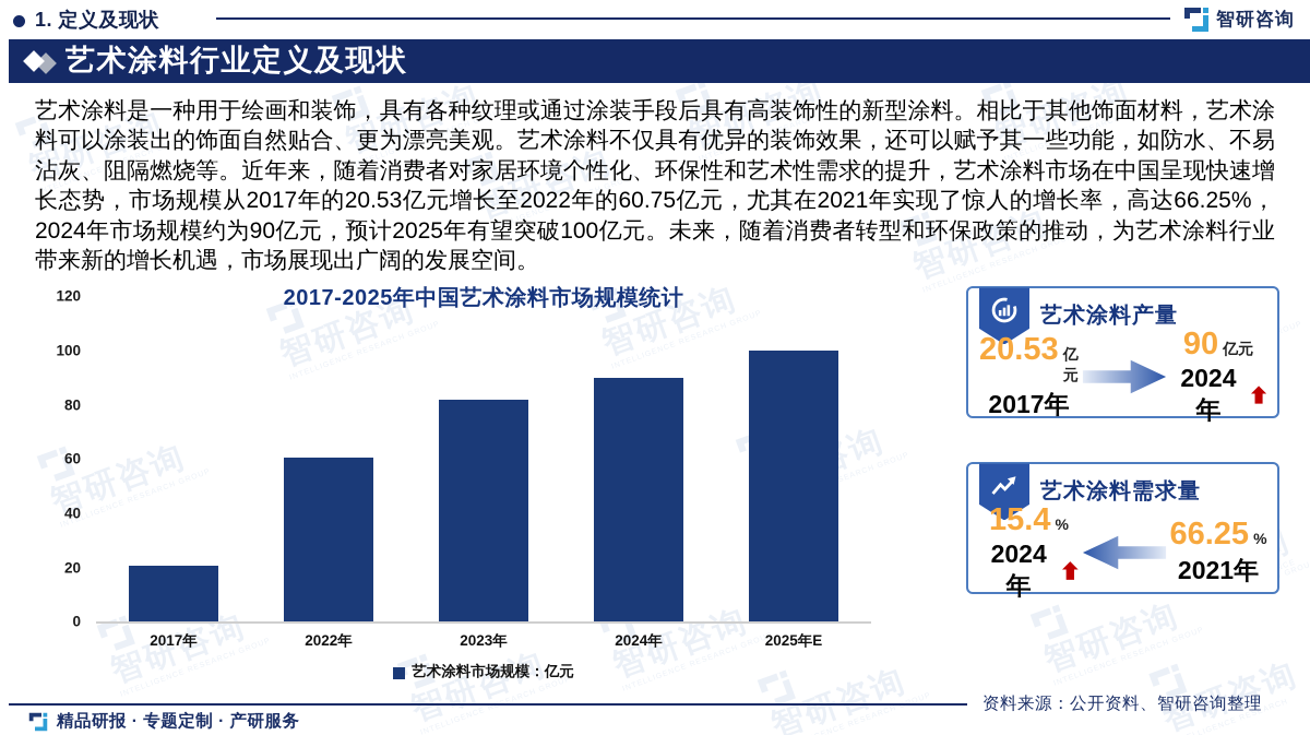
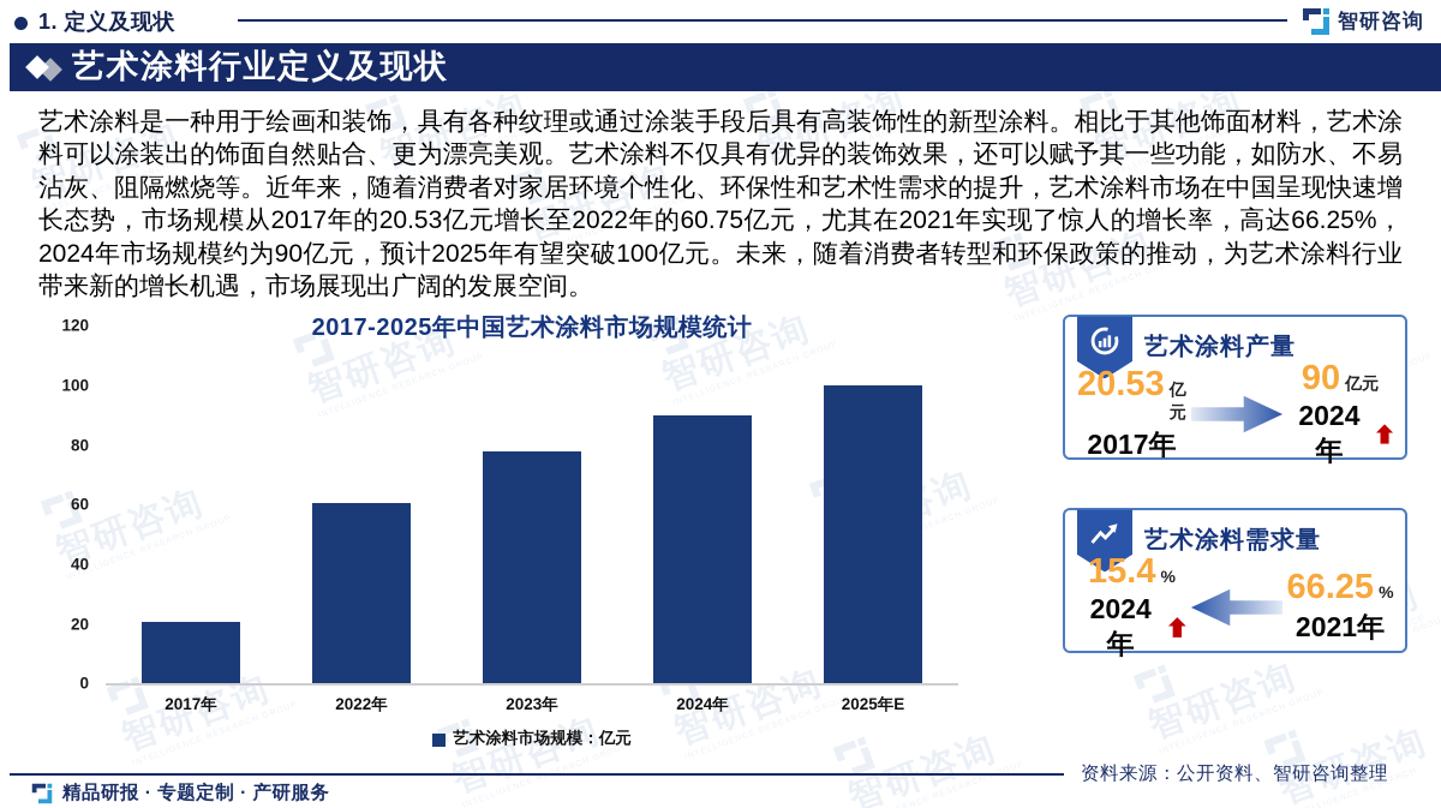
2023年: 82 -> 78
